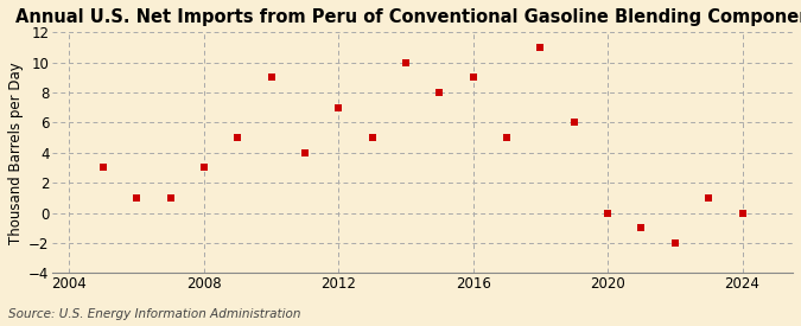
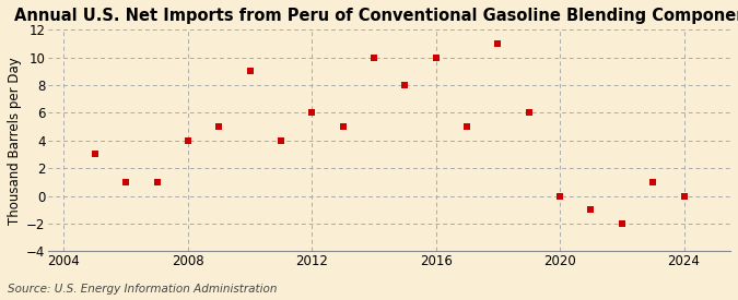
2008: 3 -> 4
2012: 7 -> 6
2016: 9 -> 10
